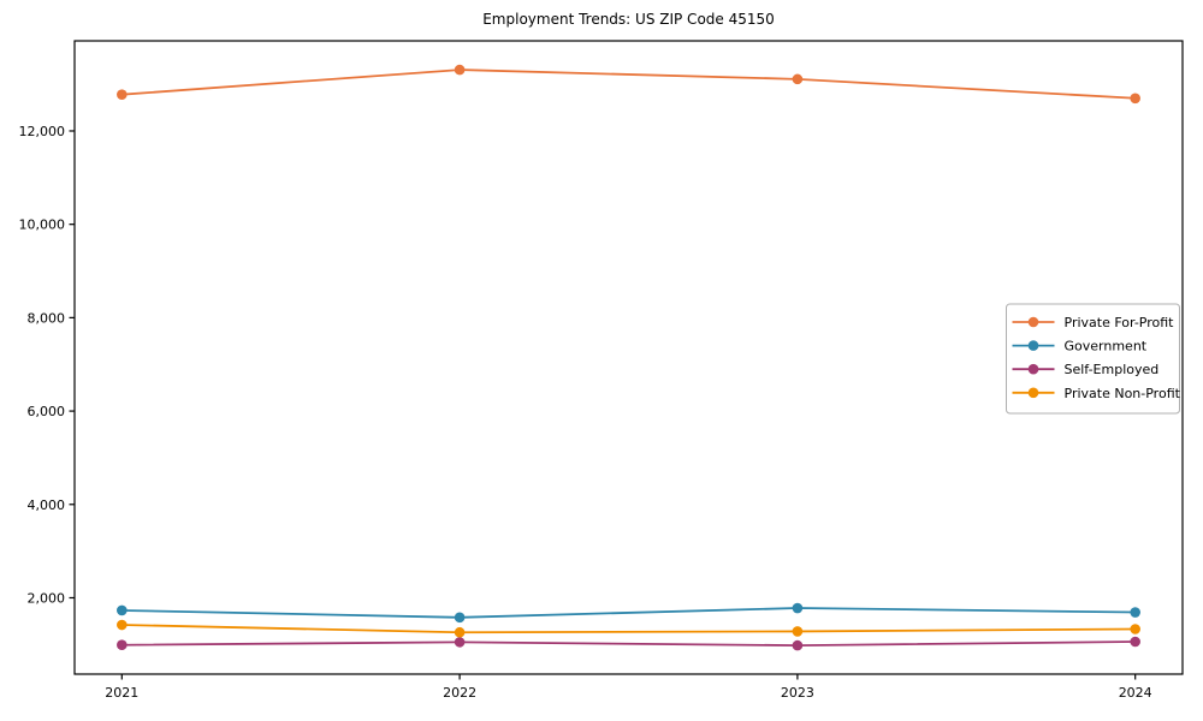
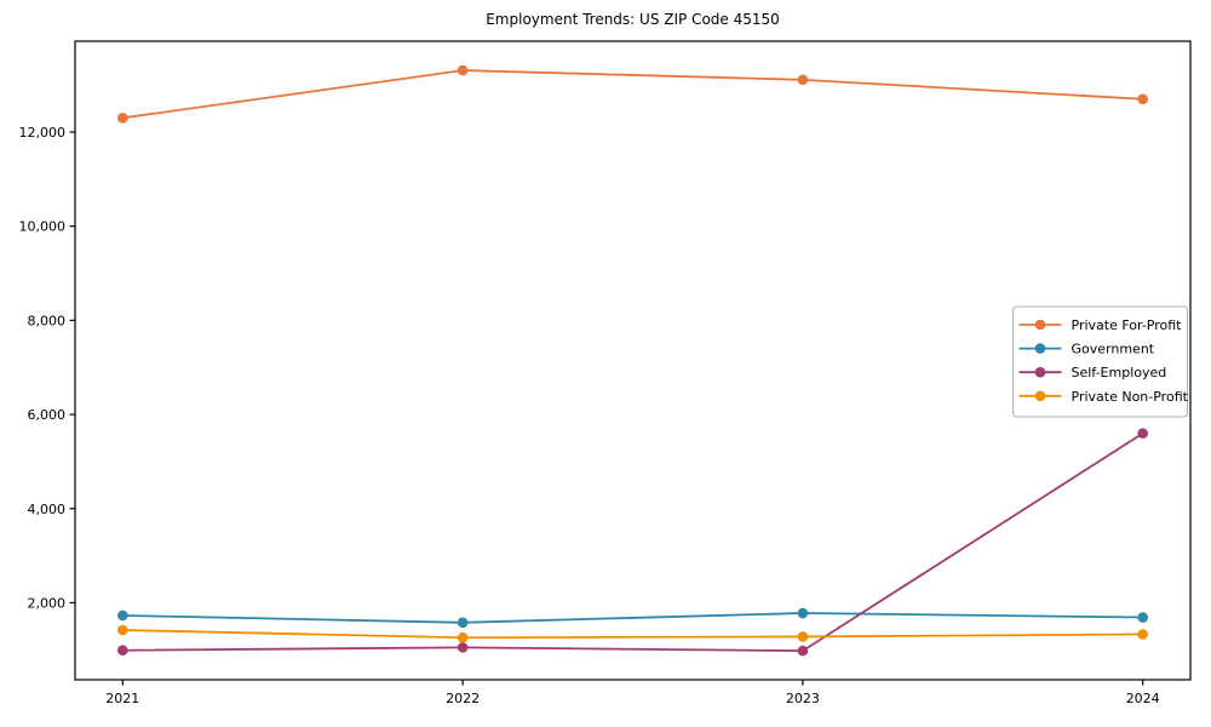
Private For-Profit/2021: 12800 -> 12300
Self-Employed/2024: 1100 -> 5600
